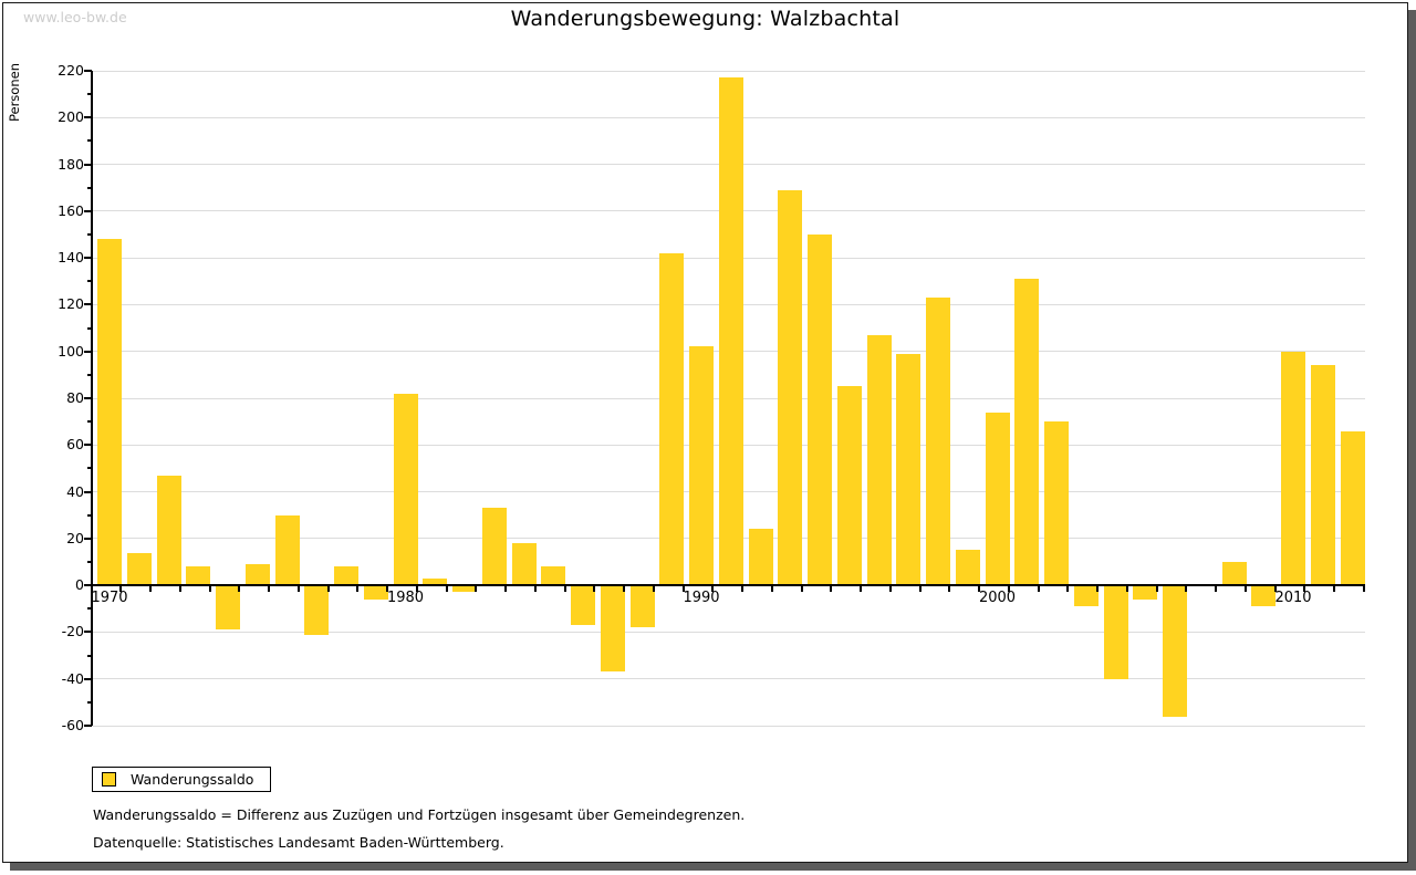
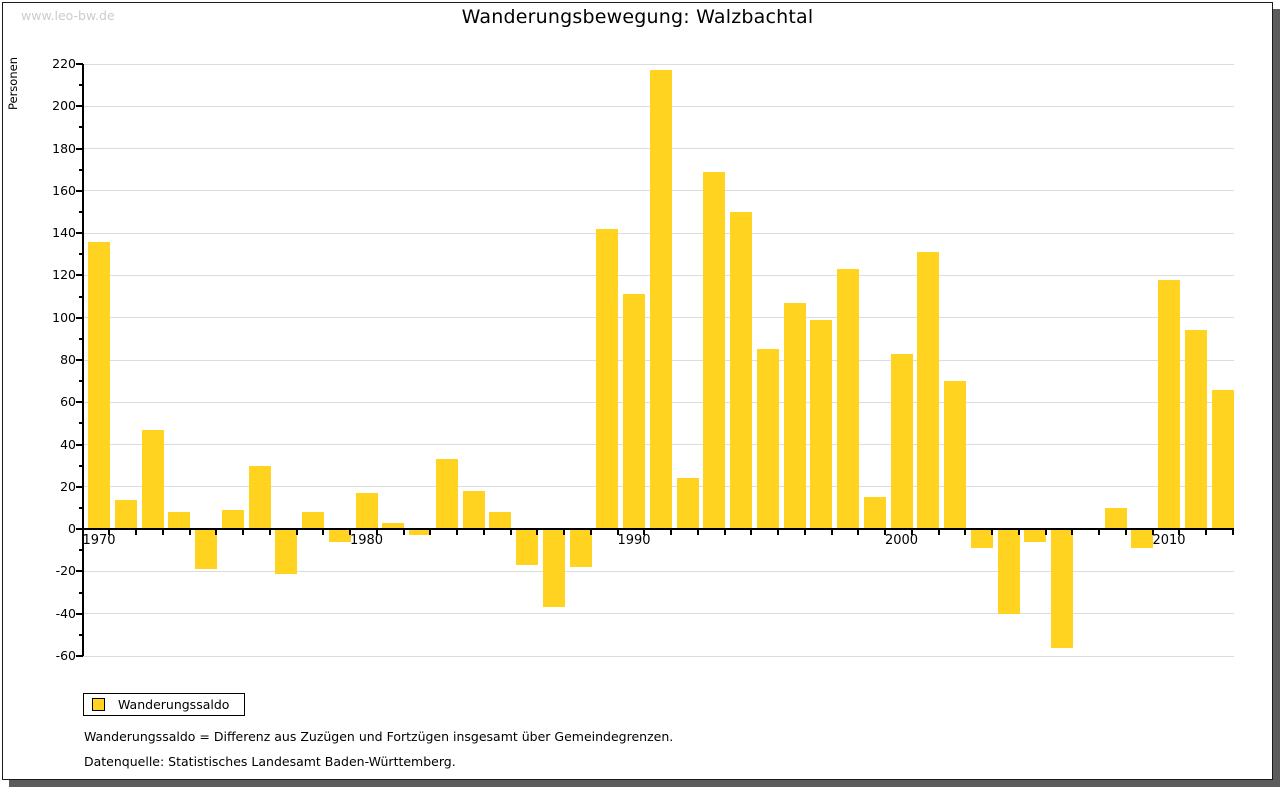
1970: 148 -> 136
1980: 82 -> 17
1990: 102 -> 111
2000: 74 -> 83
2010: 100 -> 118
